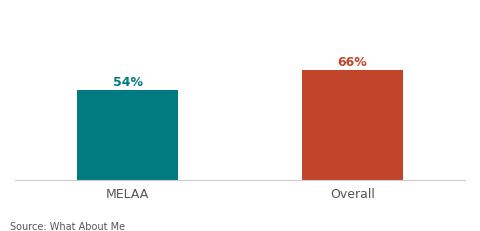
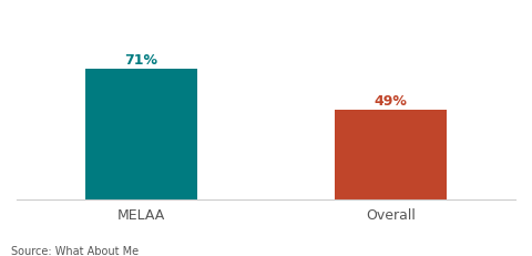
MELAA: 54% -> 71%
Overall: 66% -> 49%
